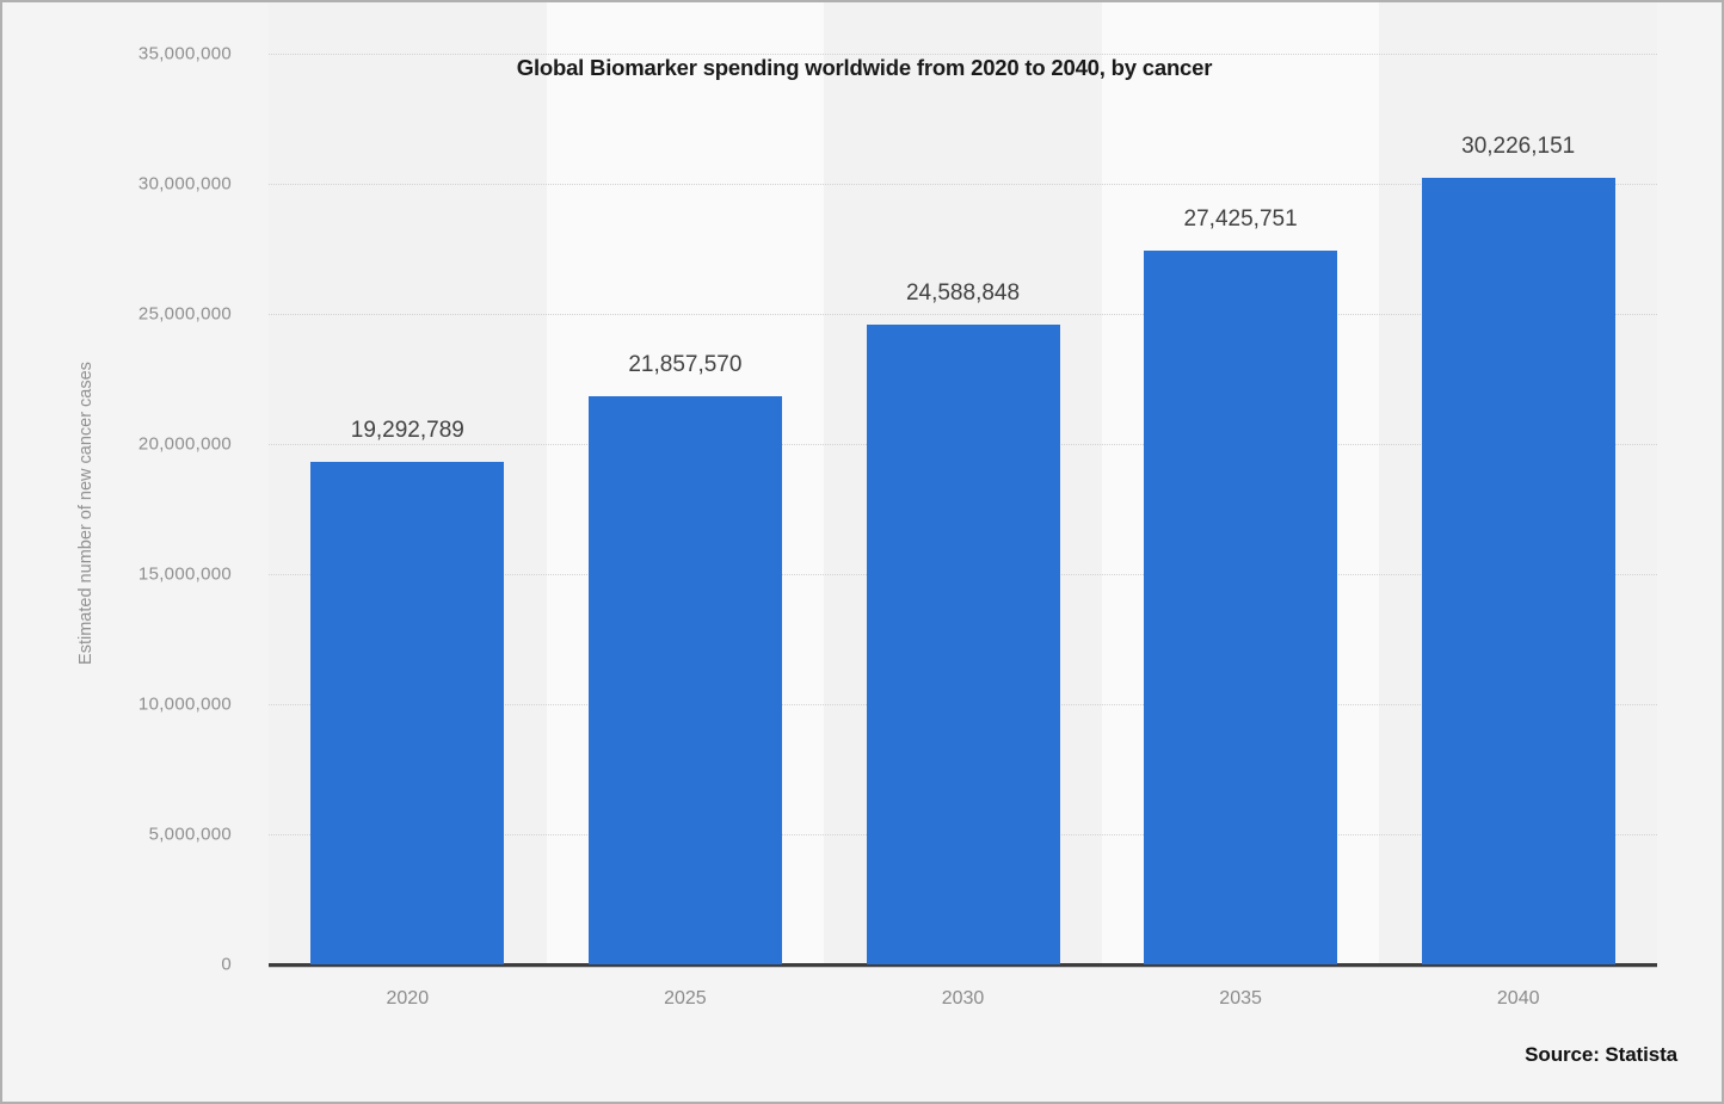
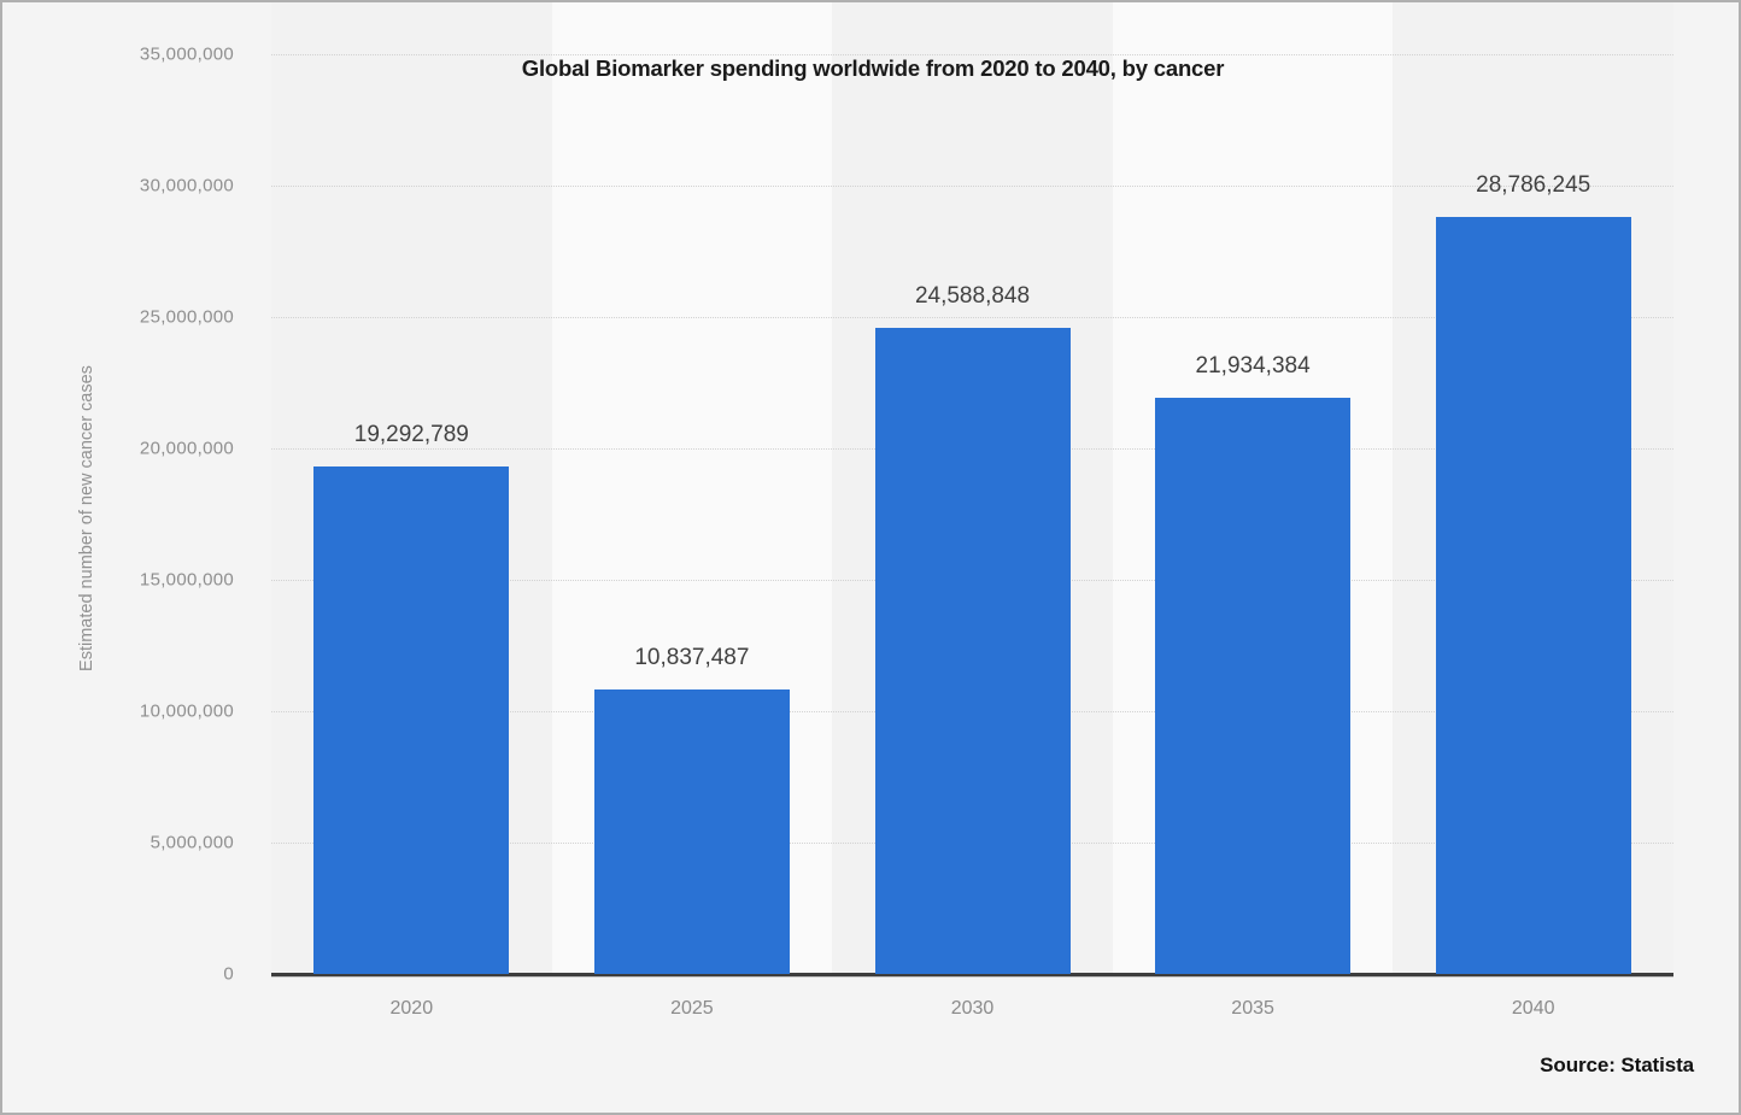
2025: 21,857,570 -> 10,837,487
2035: 27,425,751 -> 21,934,384
2040: 30,226,151 -> 28,786,245
